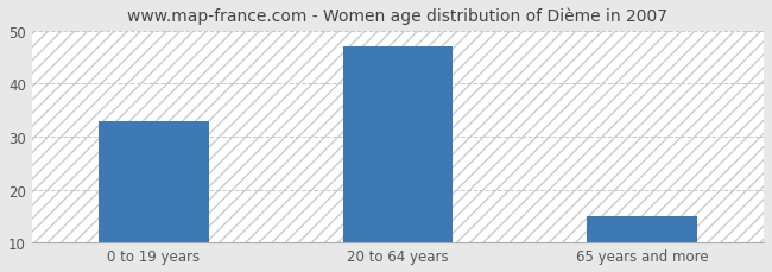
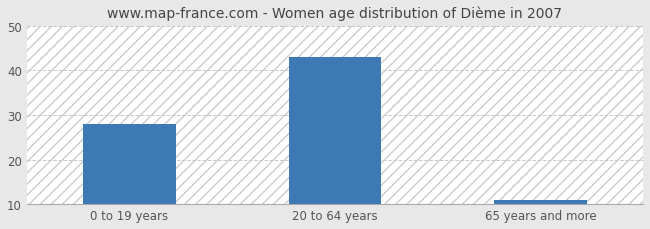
0 to 19 years: 33 -> 28
20 to 64 years: 47 -> 43
65 years and more: 15 -> 11
